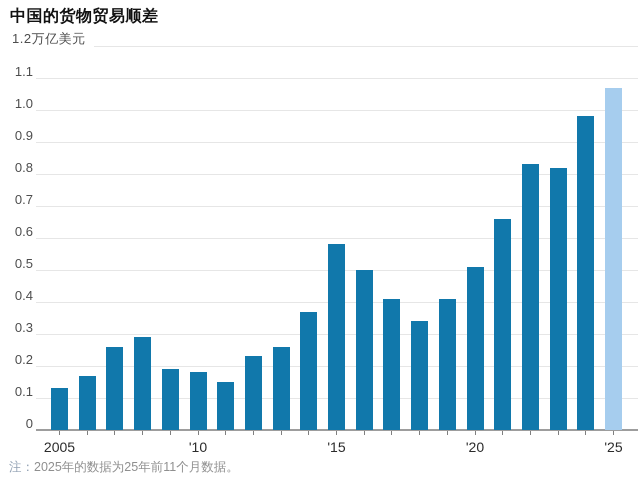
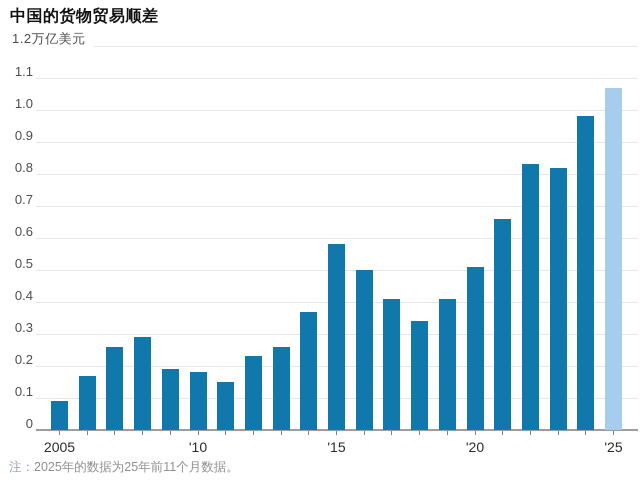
2005: 0.13 -> 0.09
